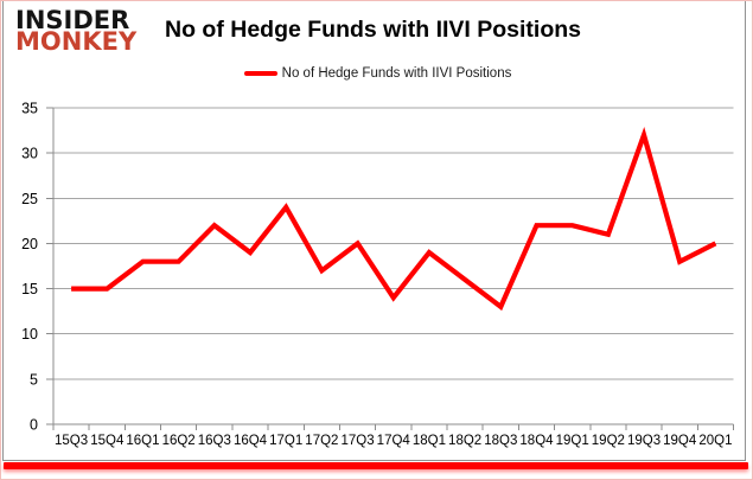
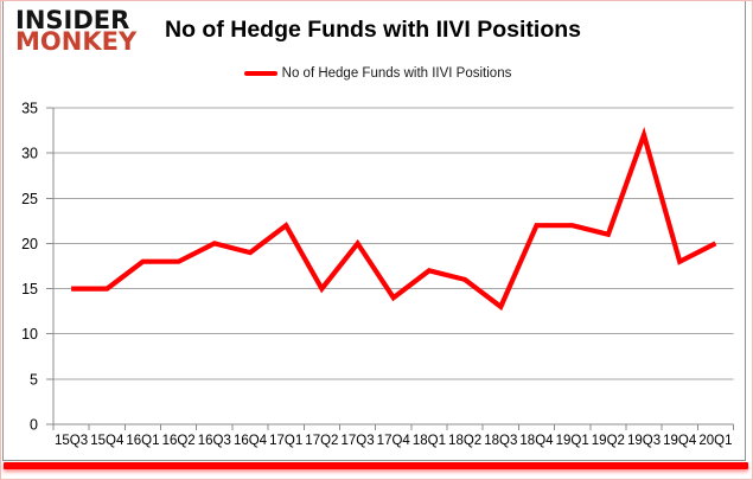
16Q3: 22 -> 20
17Q1: 24 -> 22
17Q2: 17 -> 15
18Q1: 19 -> 17
